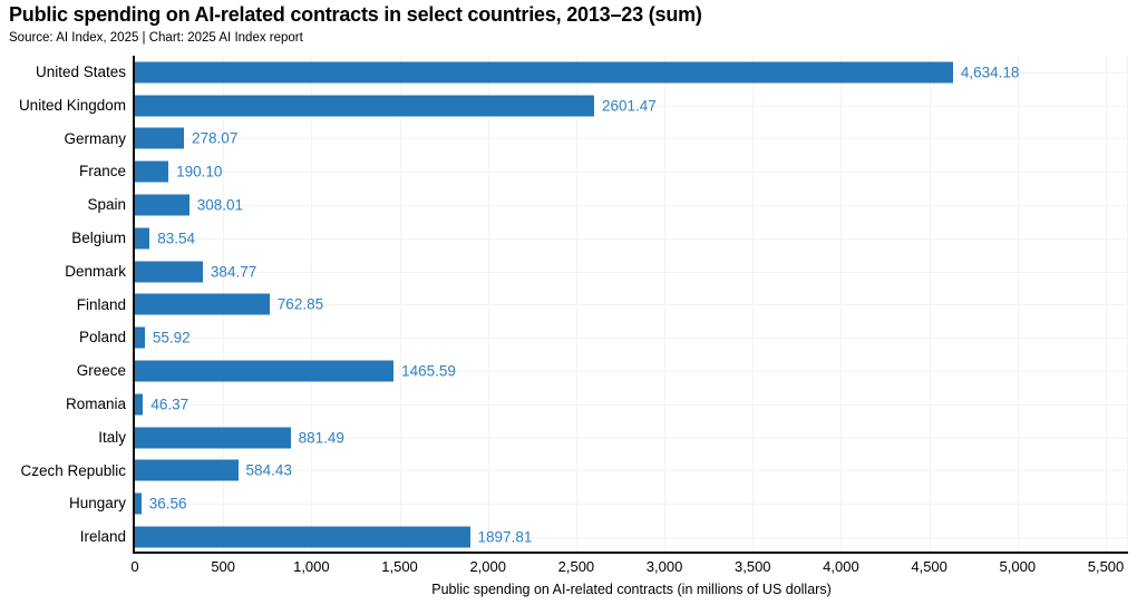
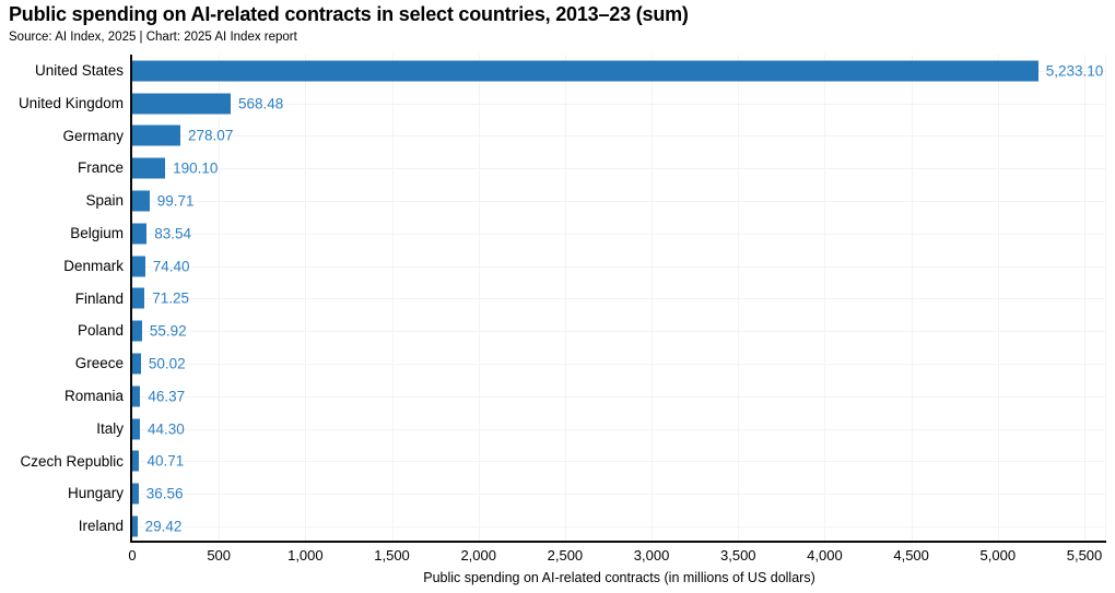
United States: 4,634.18 -> 5,233.10
United Kingdom: 2601.47 -> 568.48
Spain: 308.01 -> 99.71
Denmark: 384.77 -> 74.40
Finland: 762.85 -> 71.25
Greece: 1465.59 -> 50.02
Italy: 881.49 -> 44.30
Czech Republic: 584.43 -> 40.71
Ireland: 1897.81 -> 29.42
